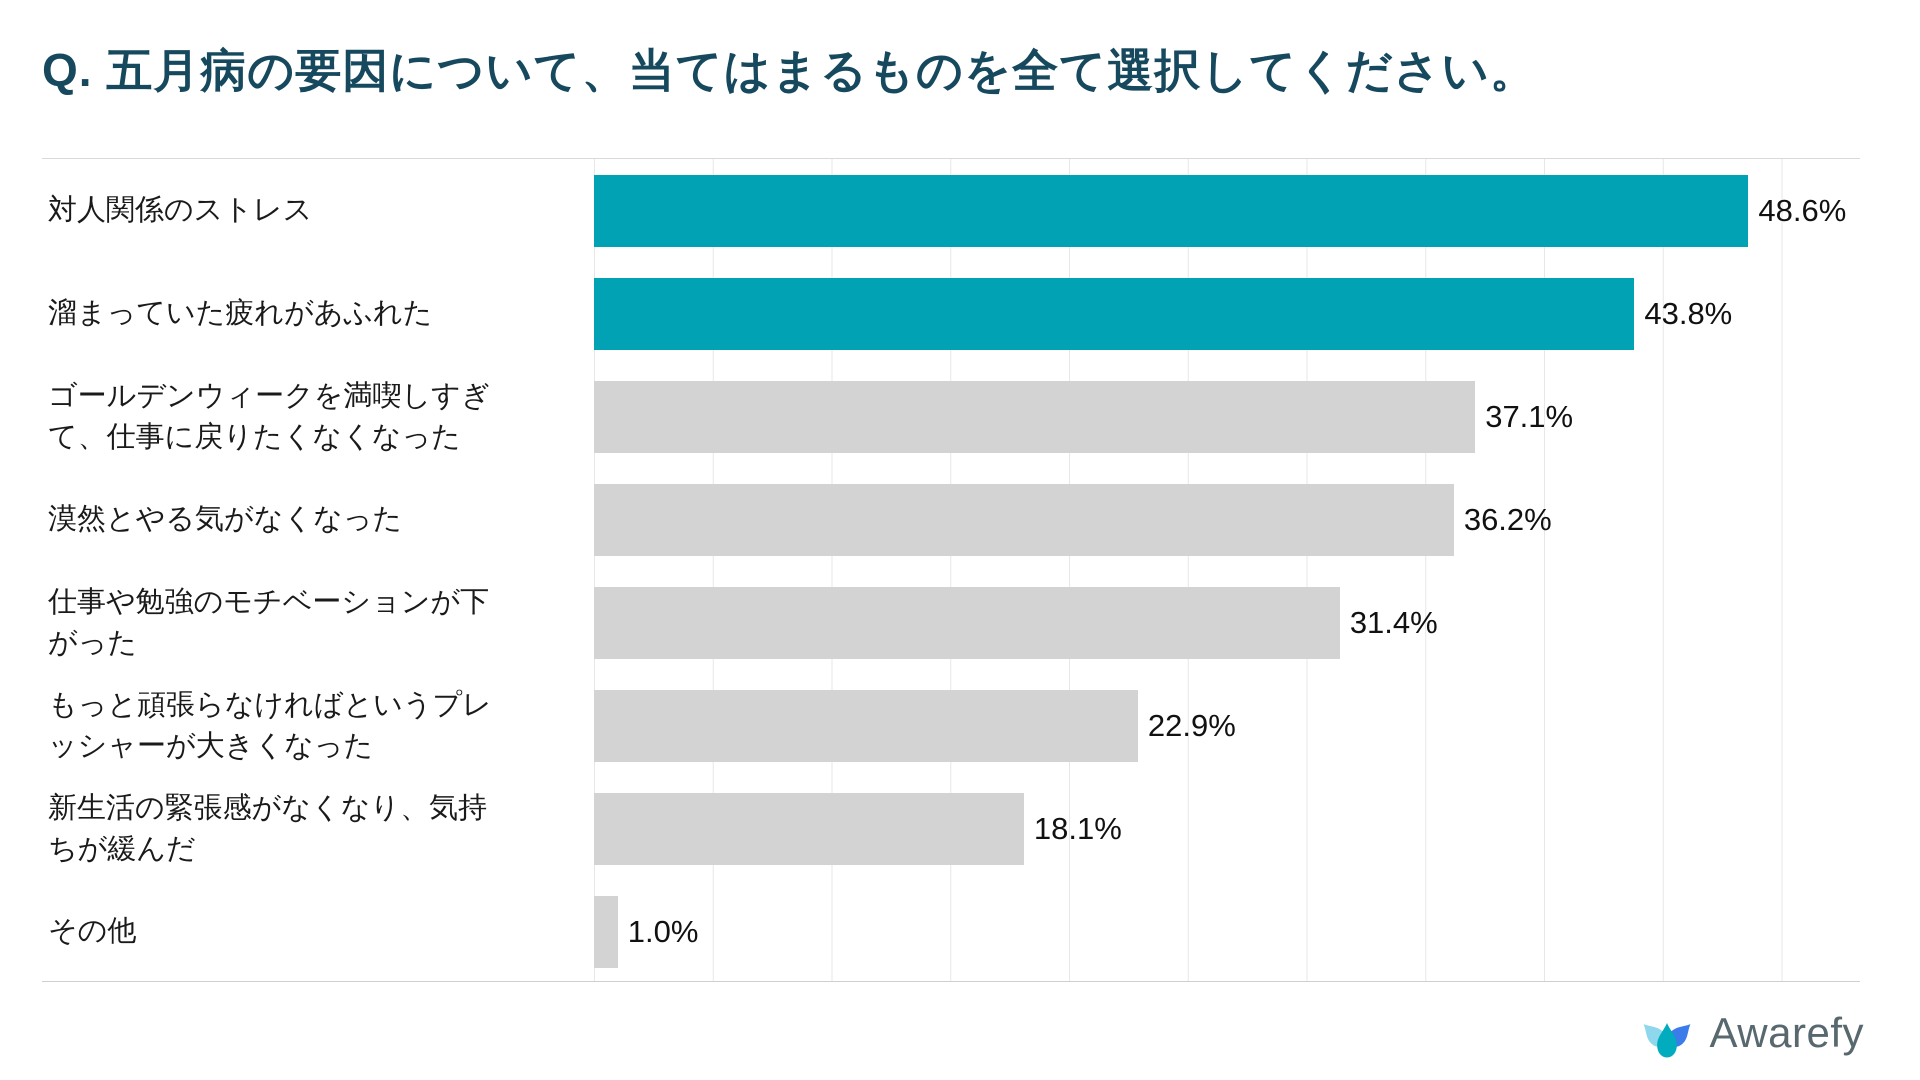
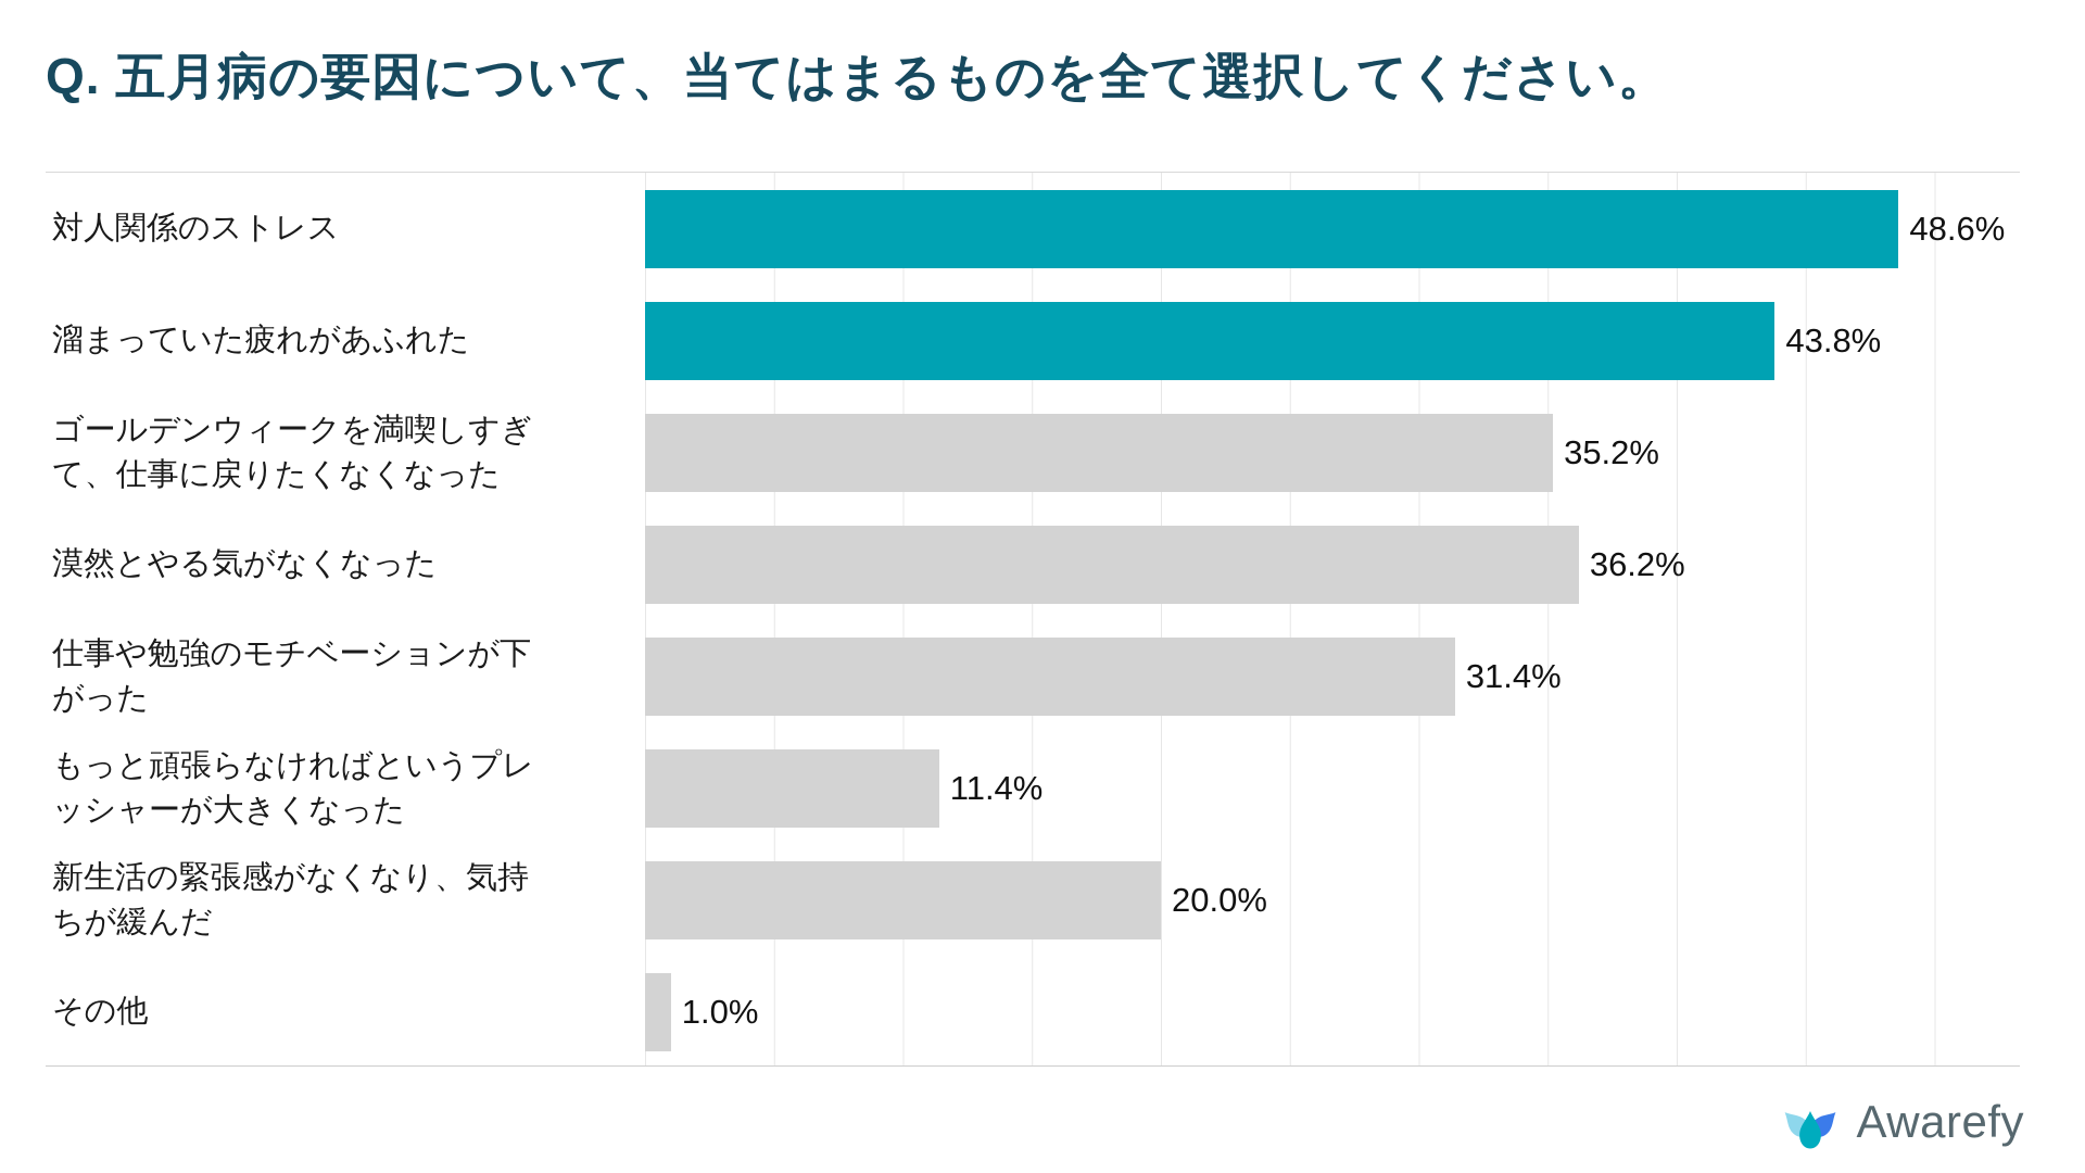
ゴールデンウィークを満喫しすぎて、仕事に戻りたくなくなった: 37.1% -> 35.2%
もっと頑張らなければというプレッシャーが大きくなった: 22.9% -> 11.4%
新生活の緊張感がなくなり、気持ちが緩んだ: 18.1% -> 20.0%
